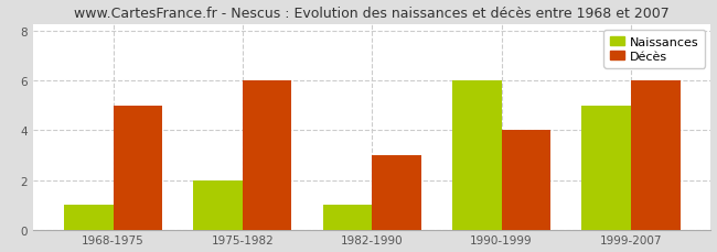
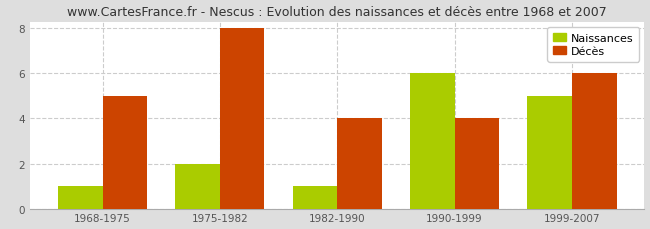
Décès/1975-1982: 6 -> 8
Décès/1982-1990: 3 -> 4
